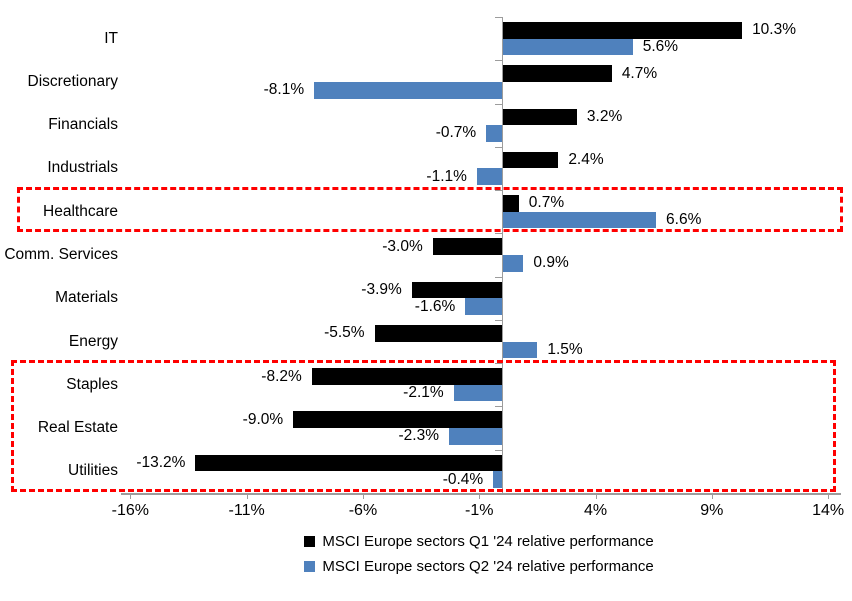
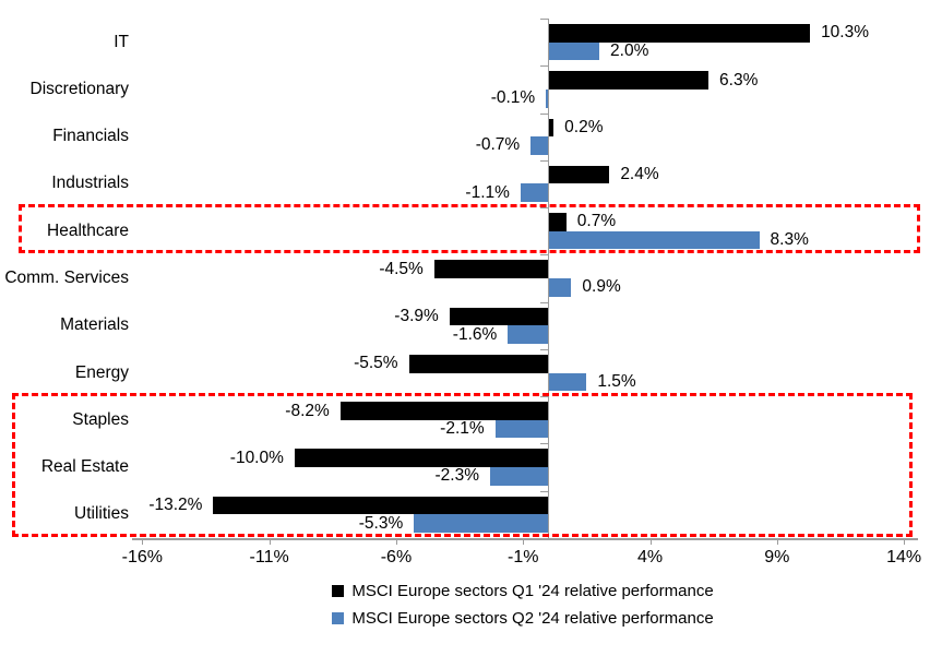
MSCI Europe sectors Q2 '24 relative performance/IT: 5.6% -> 2.0%
MSCI Europe sectors Q1 '24 relative performance/Discretionary: 4.7% -> 6.3%
MSCI Europe sectors Q2 '24 relative performance/Discretionary: -8.1% -> -0.1%
MSCI Europe sectors Q1 '24 relative performance/Financials: 3.2% -> 0.2%
MSCI Europe sectors Q2 '24 relative performance/Healthcare: 6.6% -> 8.3%
MSCI Europe sectors Q1 '24 relative performance/Comm. Services: -3.0% -> -4.5%
MSCI Europe sectors Q1 '24 relative performance/Real Estate: -9.0% -> -10.0%
MSCI Europe sectors Q2 '24 relative performance/Utilities: -0.4% -> -5.3%
